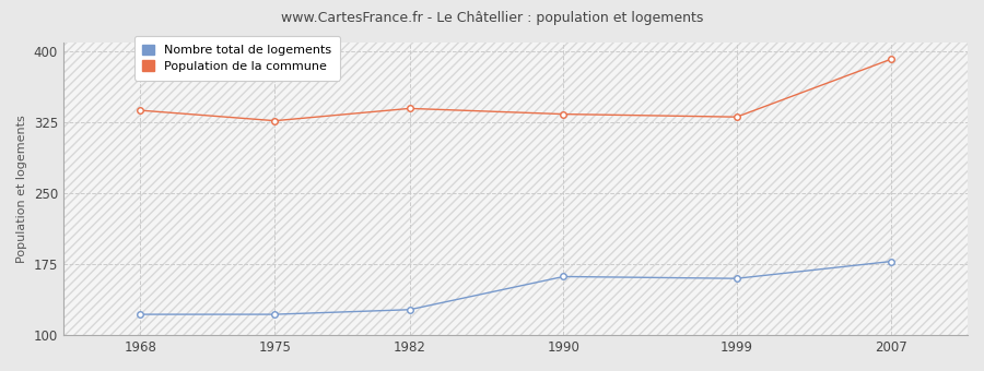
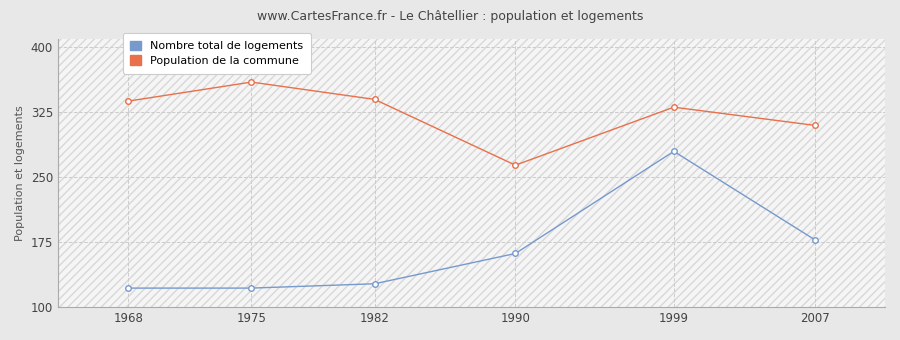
Population de la commune/1975: 327 -> 360
Population de la commune/1990: 334 -> 264
Nombre total de logements/1999: 160 -> 280
Population de la commune/2007: 392 -> 310
